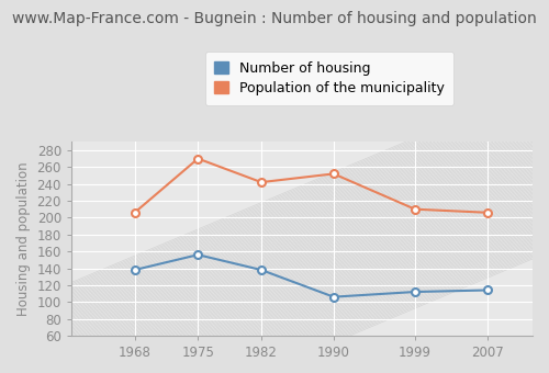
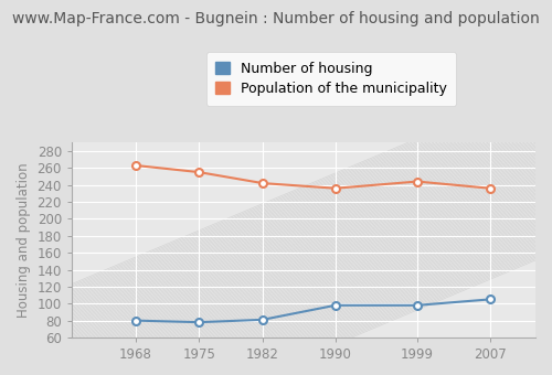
Number of housing/1968: 138 -> 80
Population of the municipality/1968: 206 -> 263
Number of housing/1975: 156 -> 78
Population of the municipality/1975: 270 -> 255
Number of housing/1982: 138 -> 81
Number of housing/1990: 106 -> 98
Population of the municipality/1990: 252 -> 236
Number of housing/1999: 112 -> 98
Population of the municipality/1999: 210 -> 244
Number of housing/2007: 114 -> 105
Population of the municipality/2007: 206 -> 236
